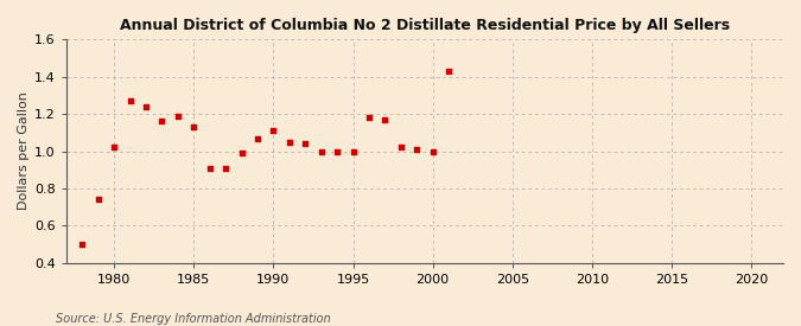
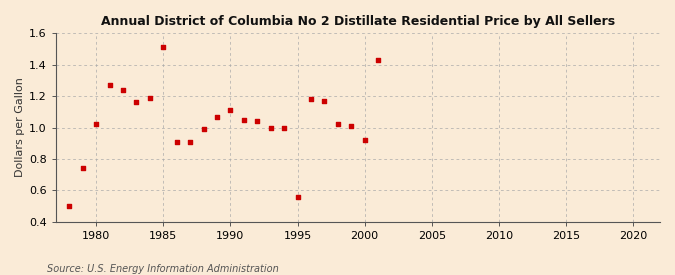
1985: 1.13 -> 1.51
1995: 1.00 -> 0.56
2000: 1.00 -> 0.92
